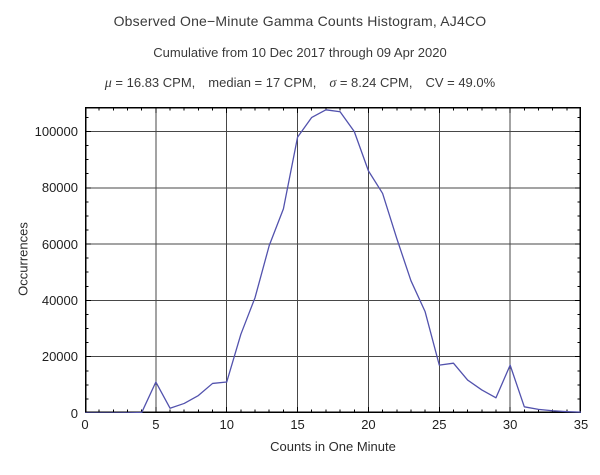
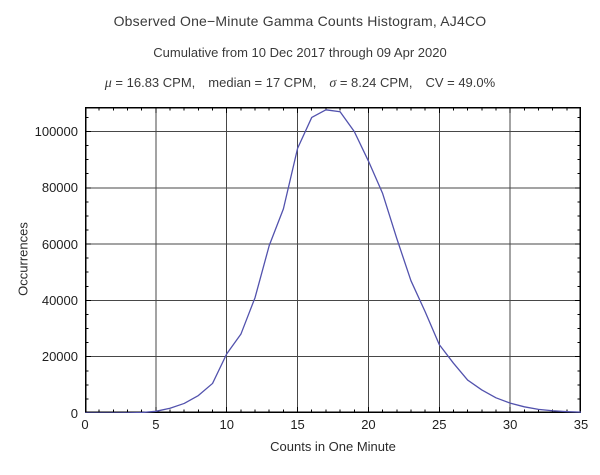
5: 11000 -> 1000
10: 11000 -> 21000
15: 98000 -> 94000
20: 86000 -> 90000
25: 17000 -> 24000
30: 17000 -> 4000
